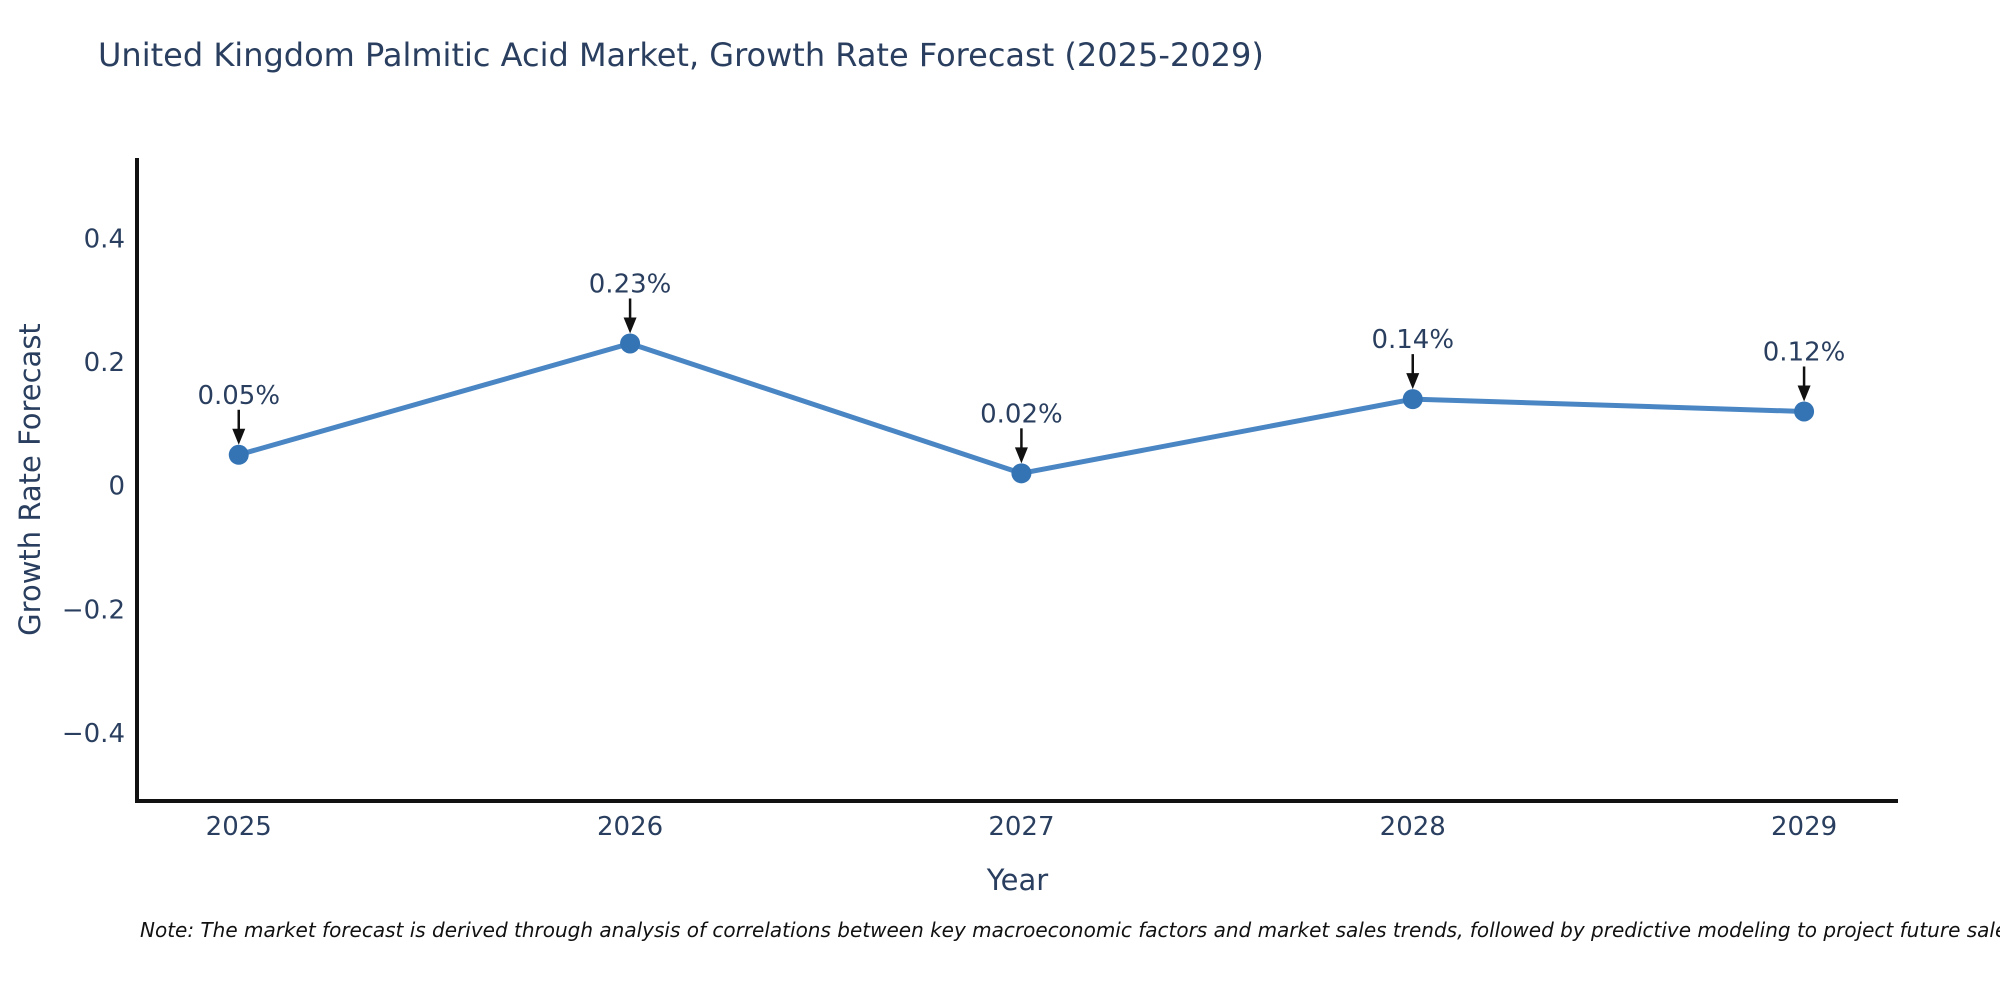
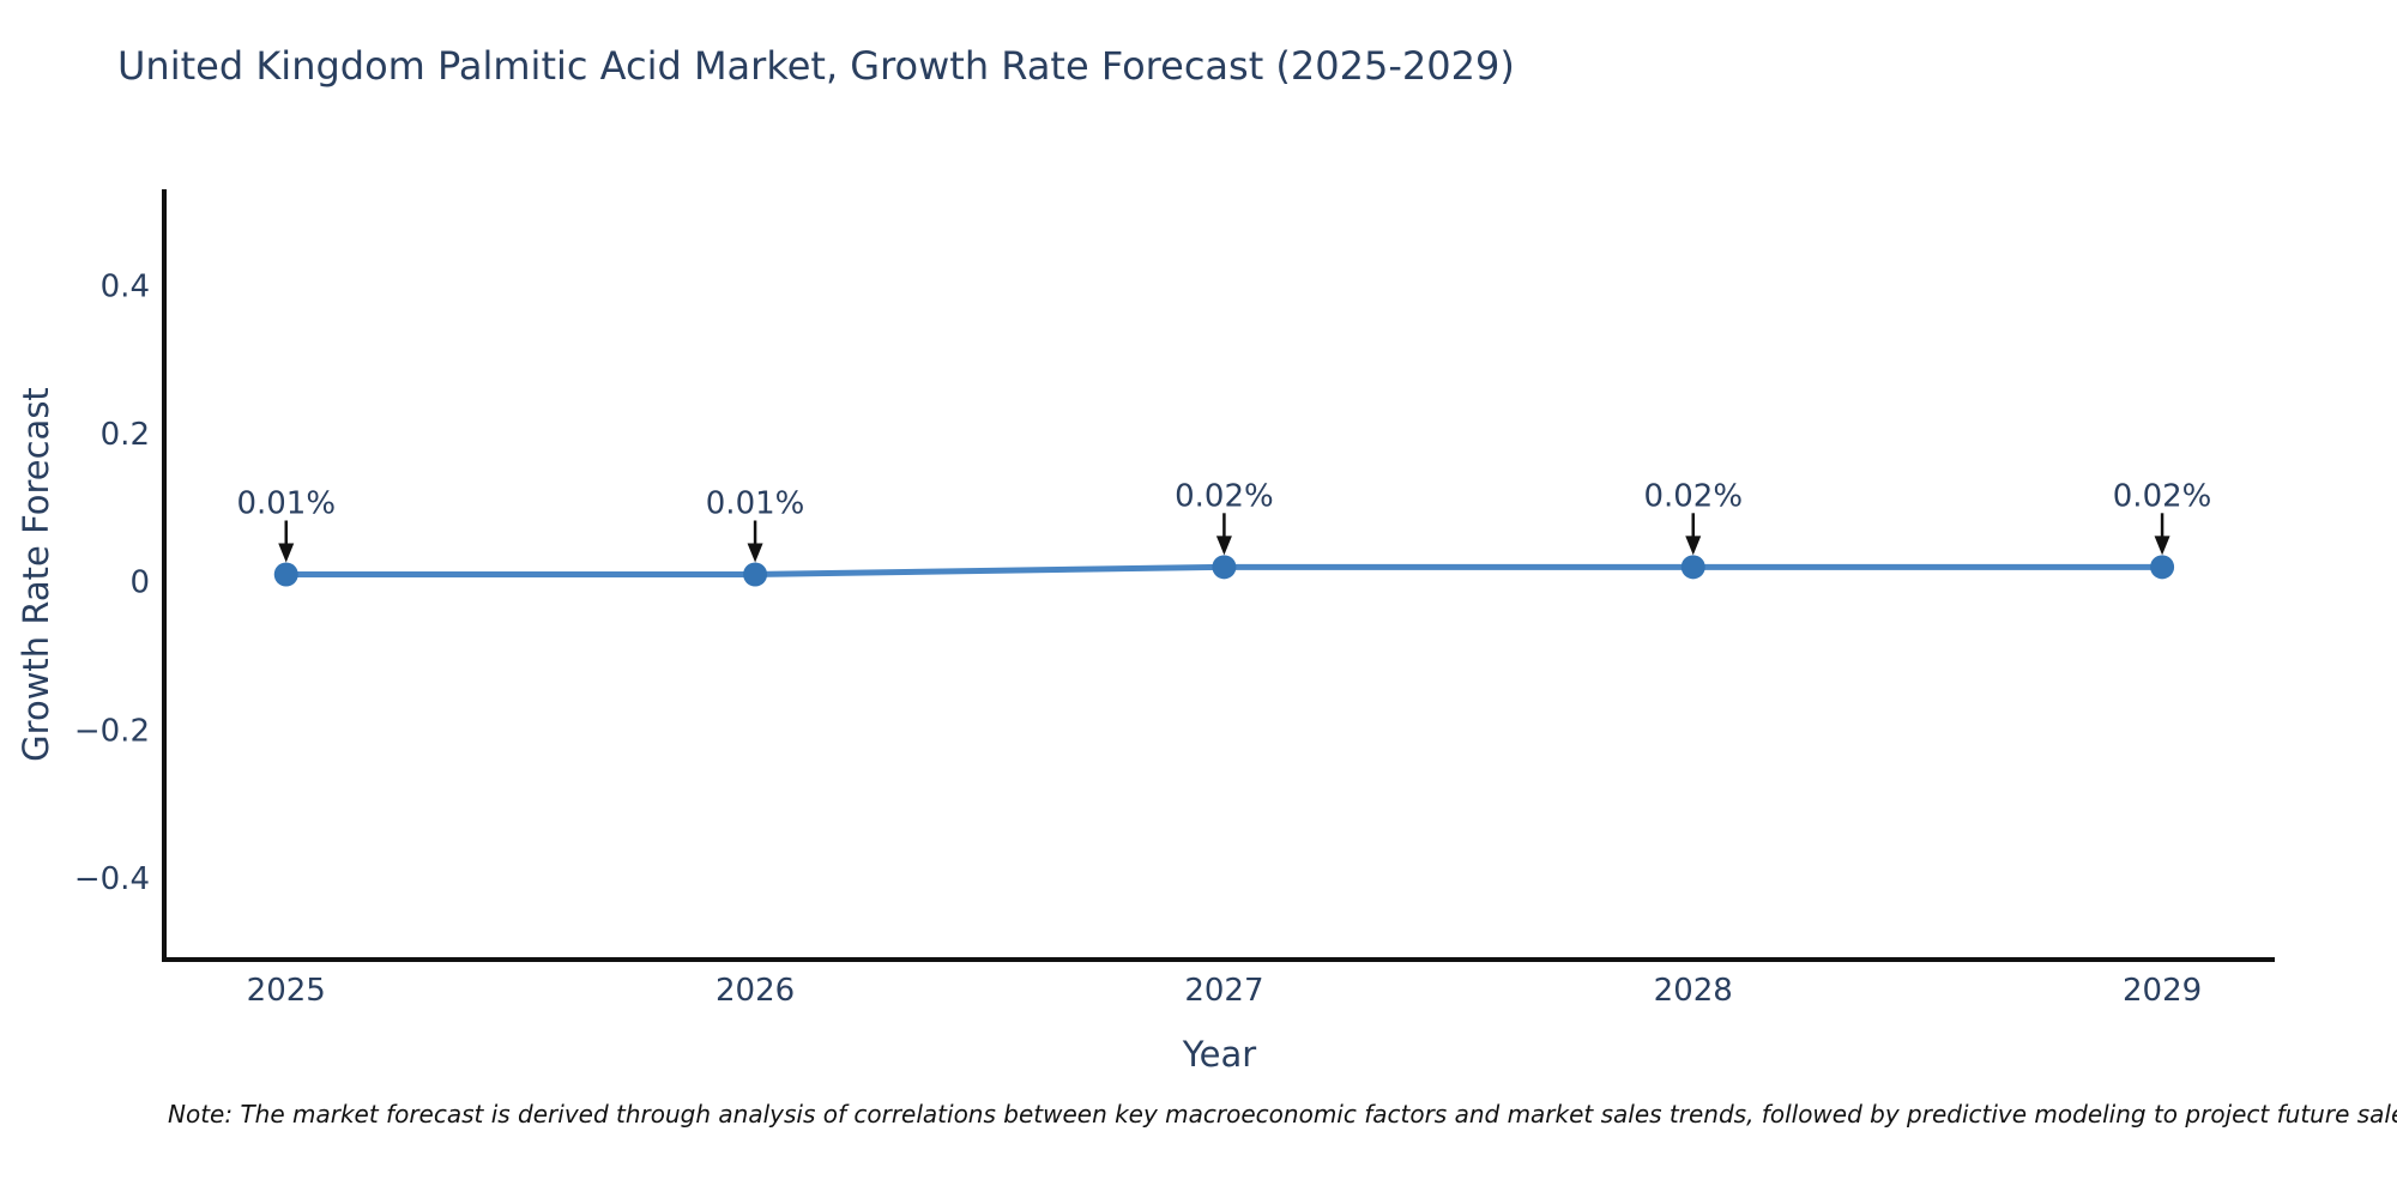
2025: 0.05% -> 0.01%
2026: 0.23% -> 0.01%
2028: 0.14% -> 0.02%
2029: 0.12% -> 0.02%
